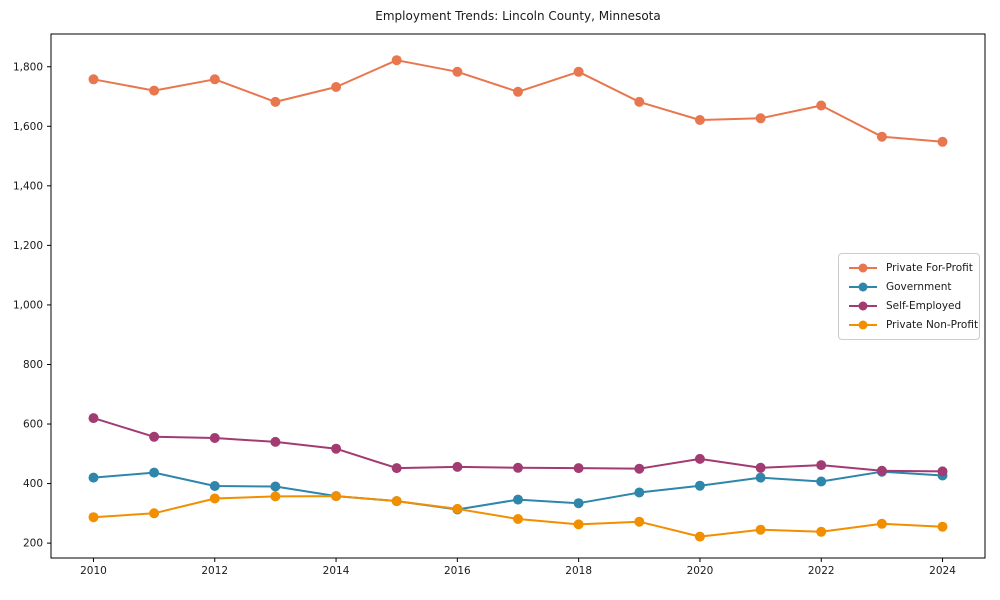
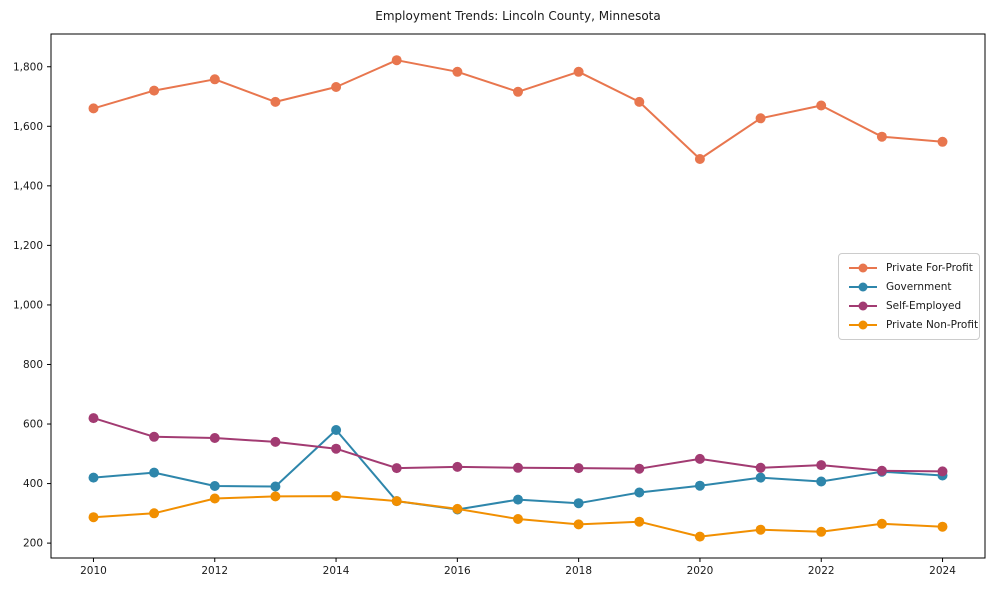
Private For-Profit/2010: 1760 -> 1660
Government/2014: 360 -> 580
Private For-Profit/2020: 1620 -> 1490
